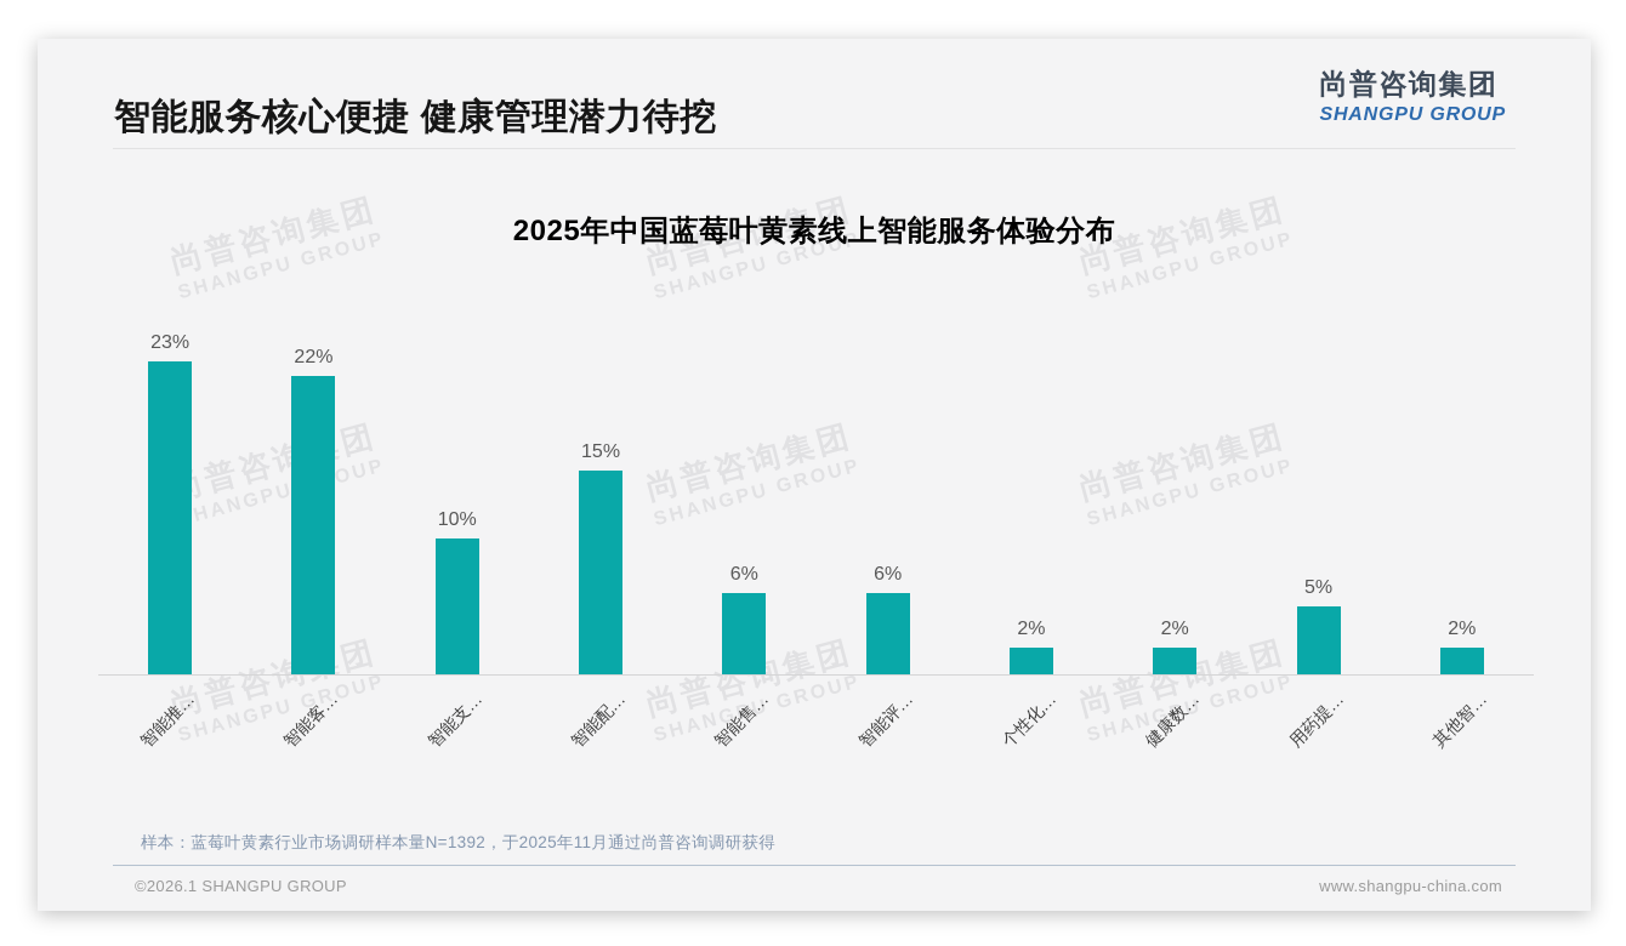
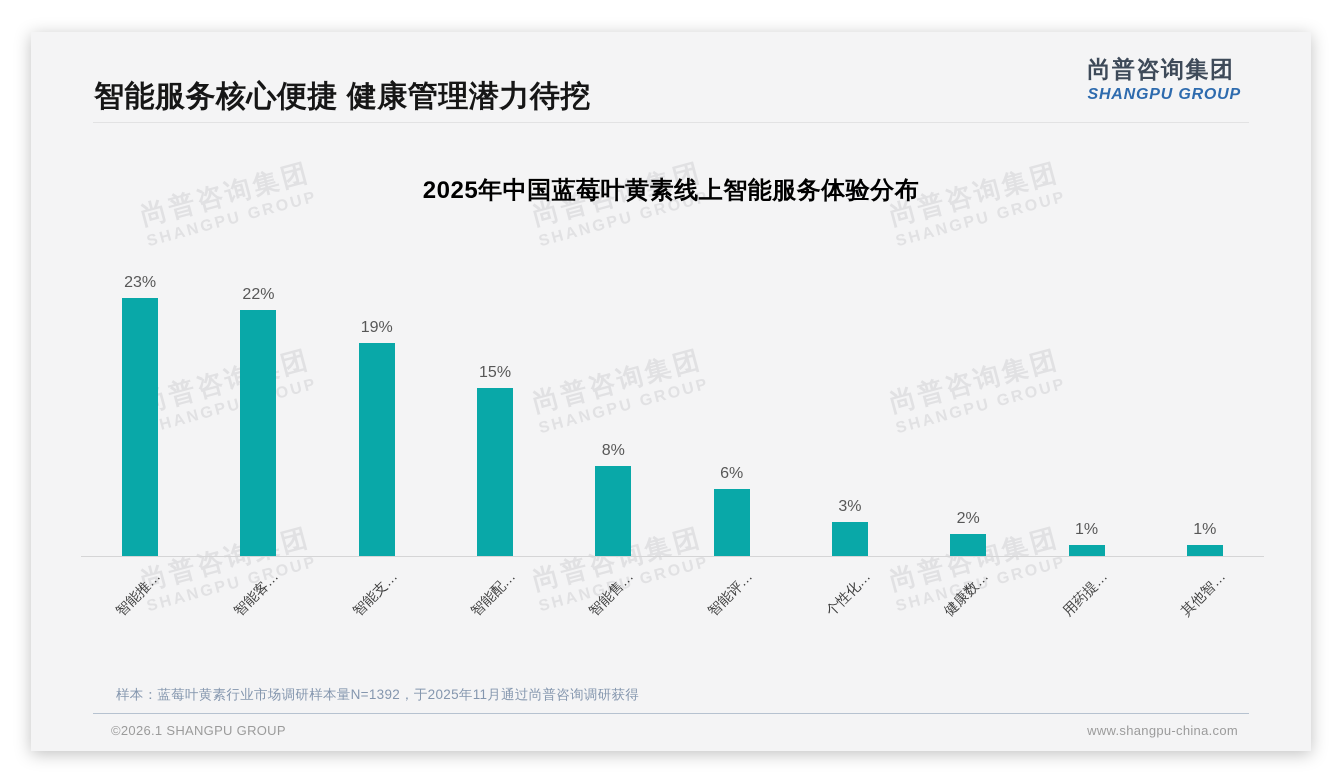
智能支…: 10% -> 19%
智能售…: 6% -> 8%
个性化…: 2% -> 3%
用药提…: 5% -> 1%
其他智…: 2% -> 1%
